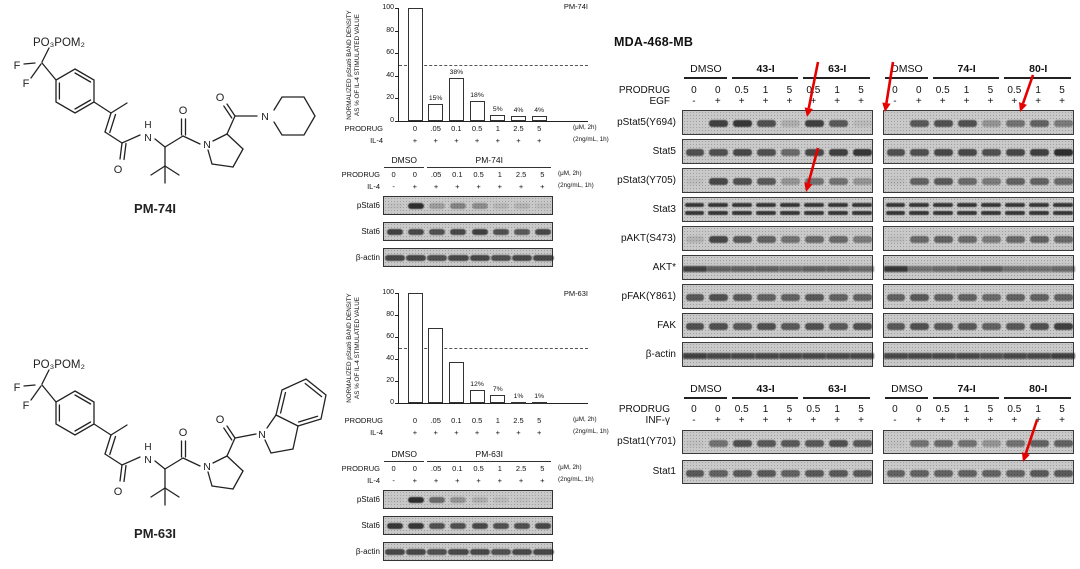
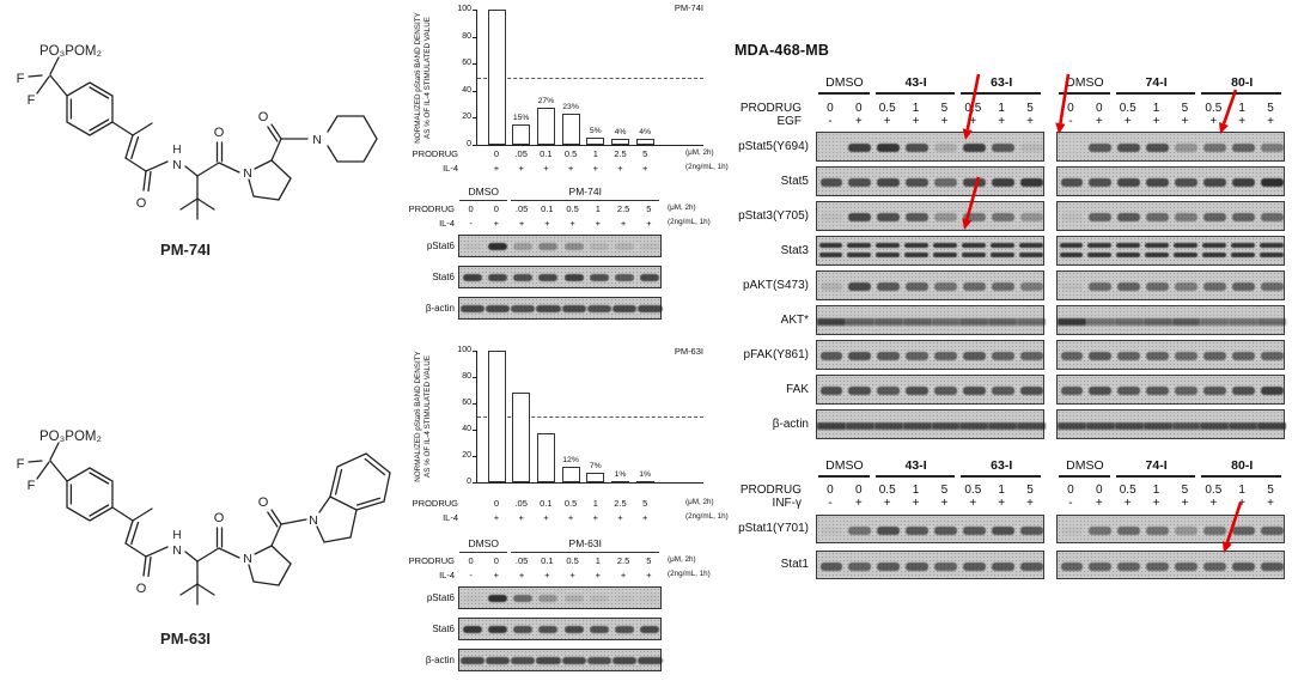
PM-74I/0.1: 38% -> 27%
PM-74I/0.5: 18% -> 23%
